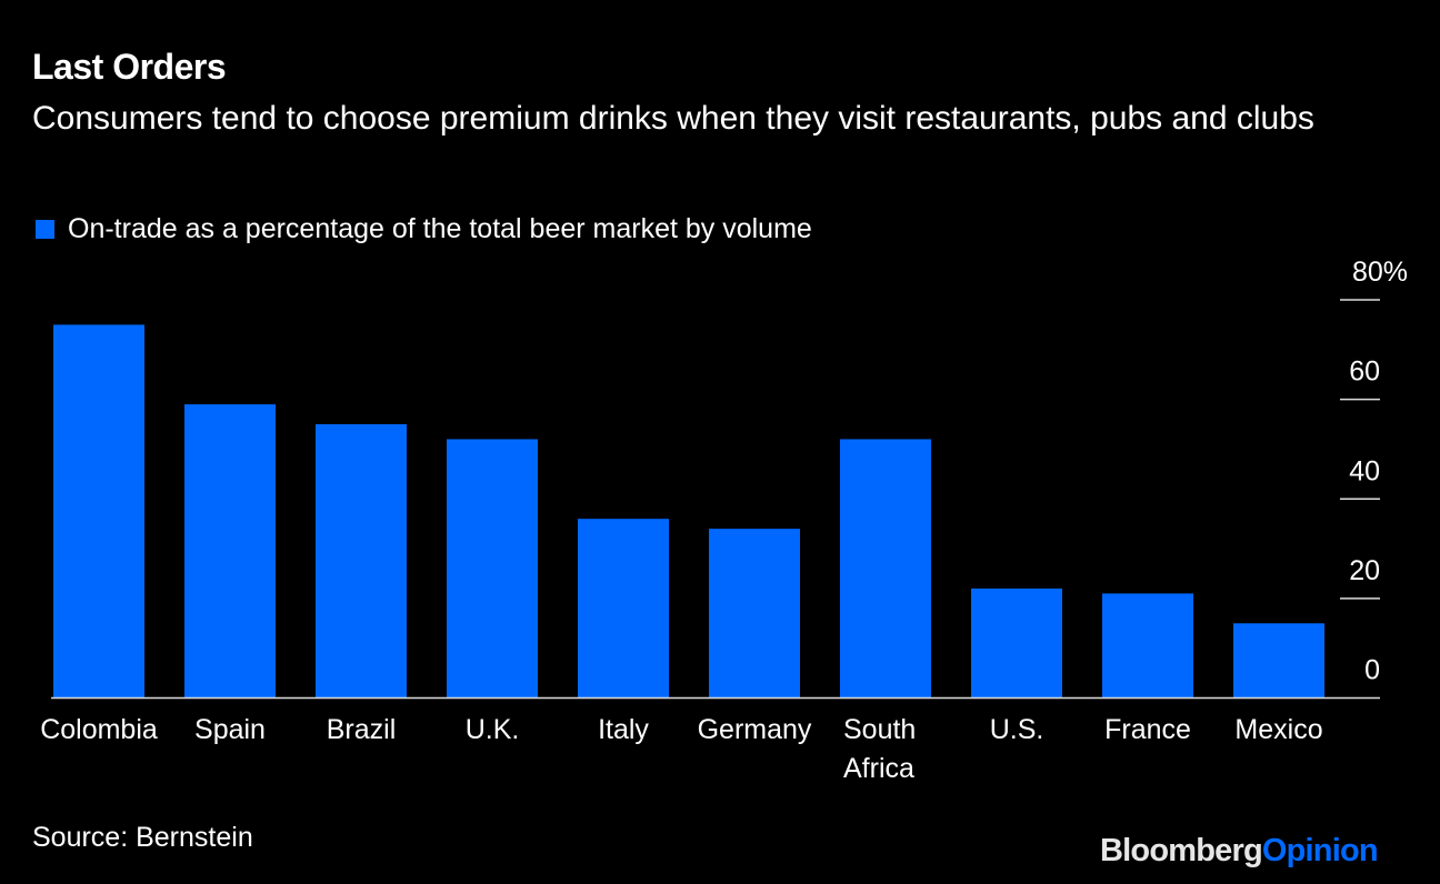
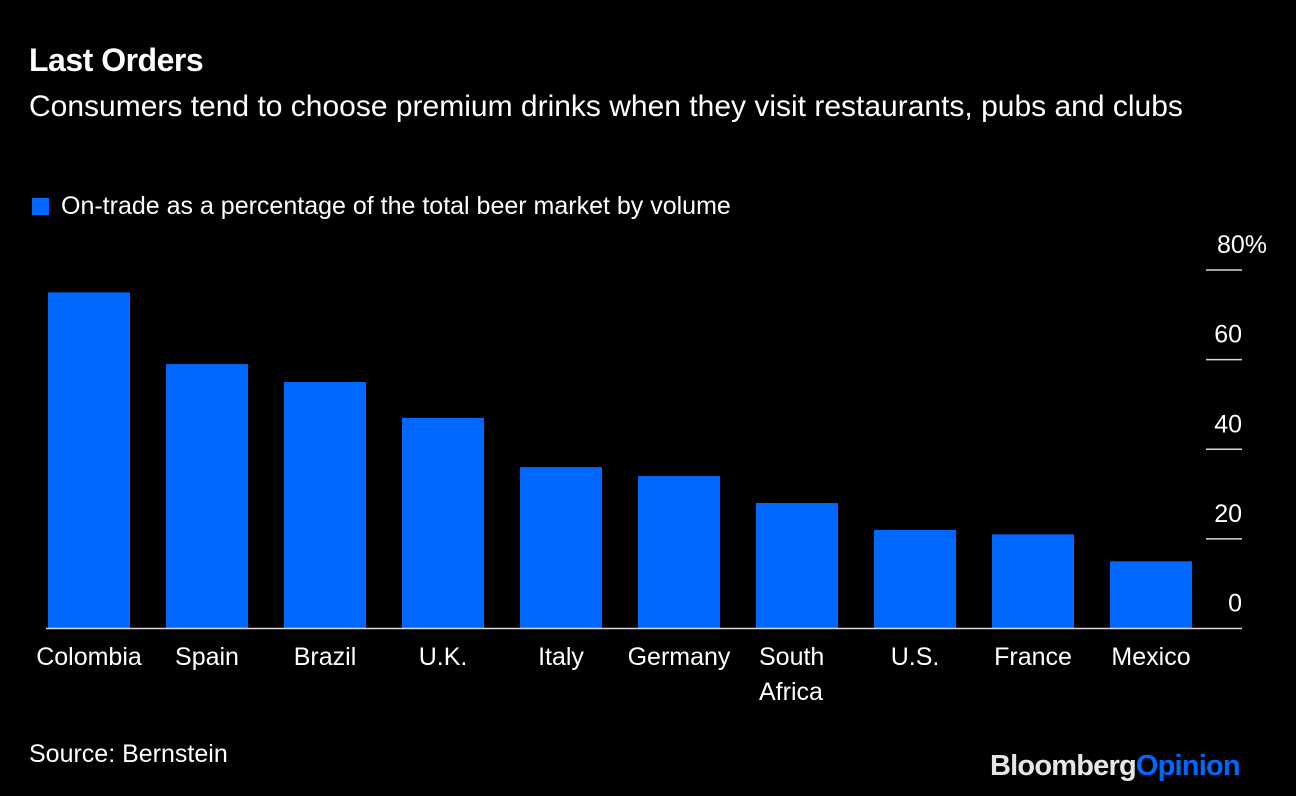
U.K.: 52 -> 47
South Africa: 52 -> 28
